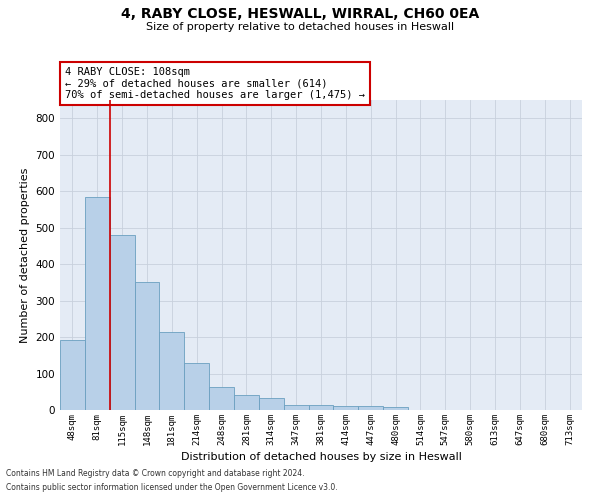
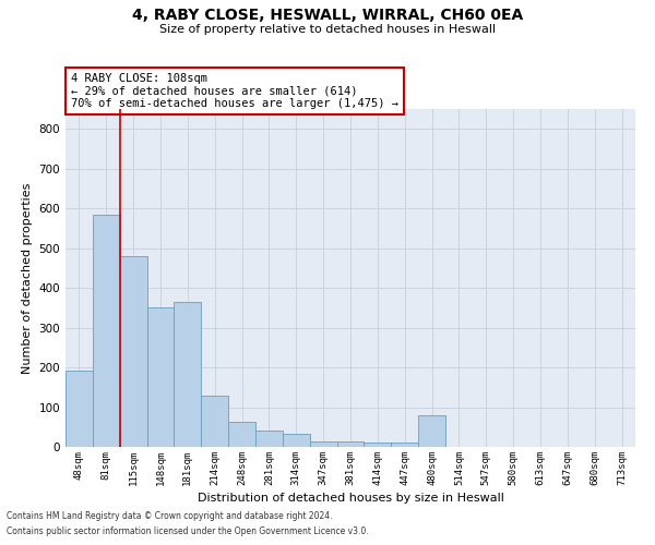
181sqm: 215 -> 365
480sqm: 9 -> 80
